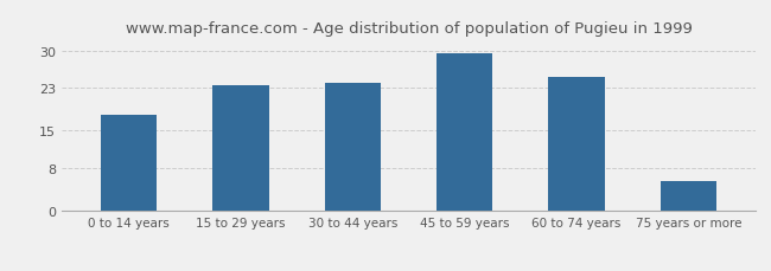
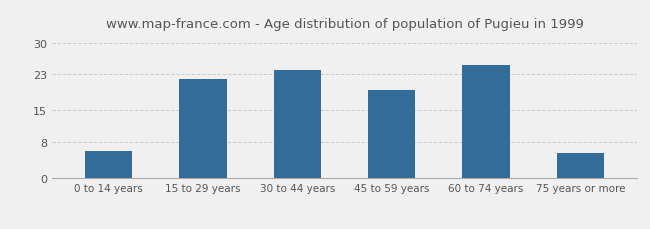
0 to 14 years: 18.0 -> 6.0
15 to 29 years: 23.5 -> 22.0
45 to 59 years: 29.5 -> 19.5
